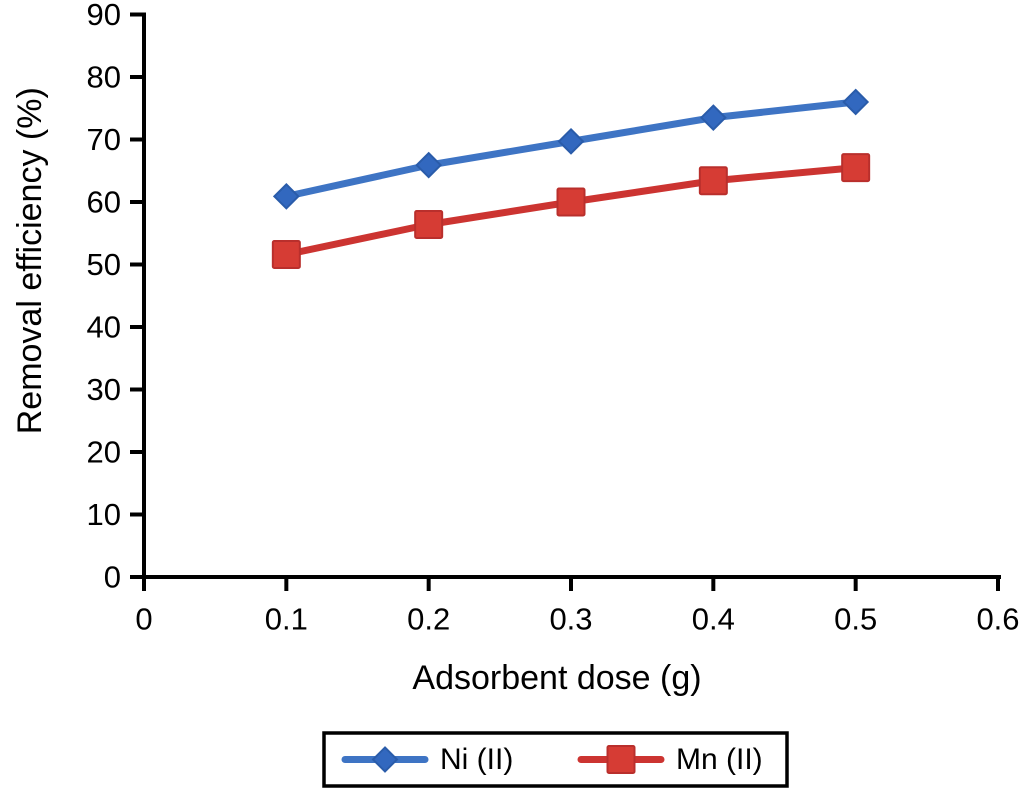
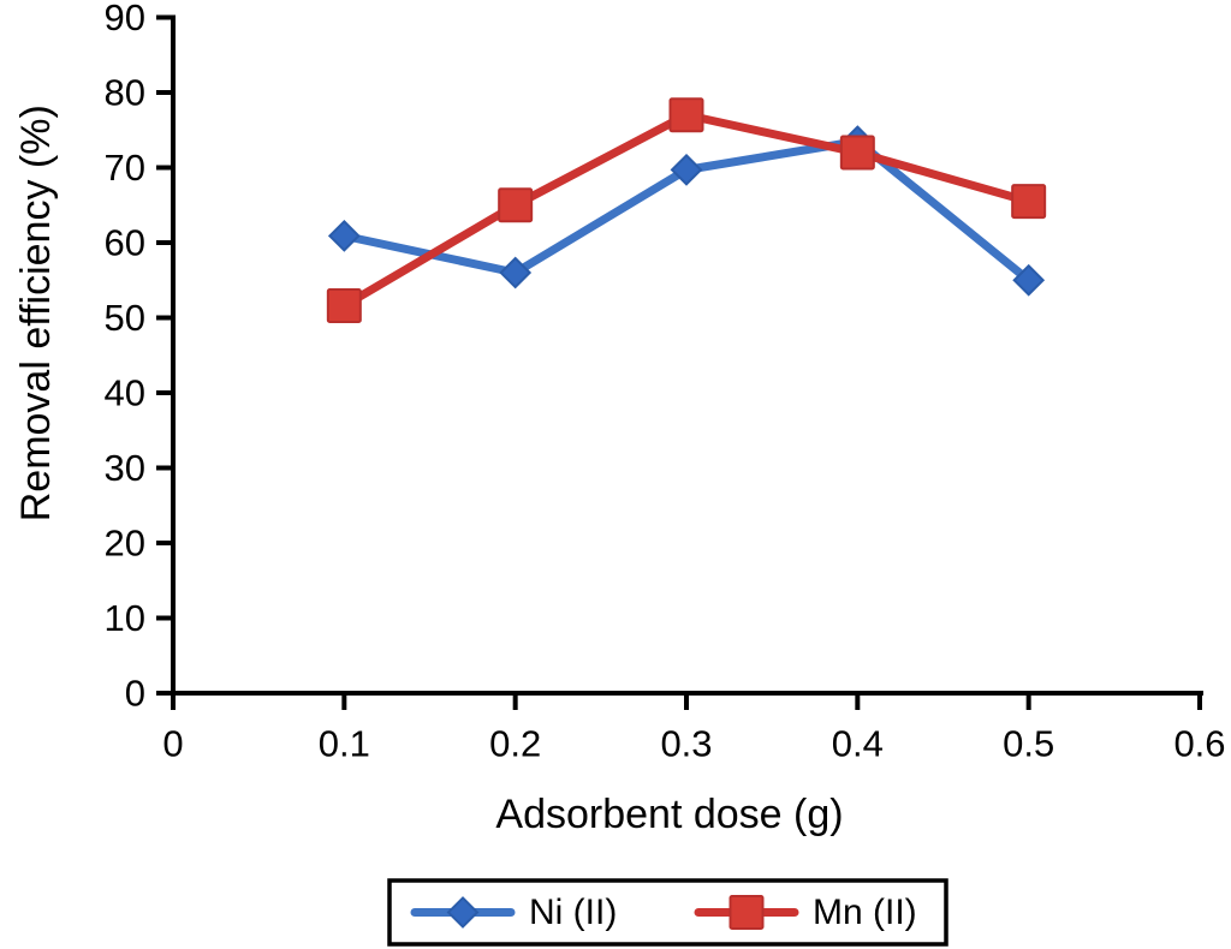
Ni (II)/0.2: 66 -> 56
Mn (II)/0.2: 56 -> 65
Mn (II)/0.3: 60 -> 77
Mn (II)/0.4: 63 -> 72
Ni (II)/0.5: 76 -> 55
